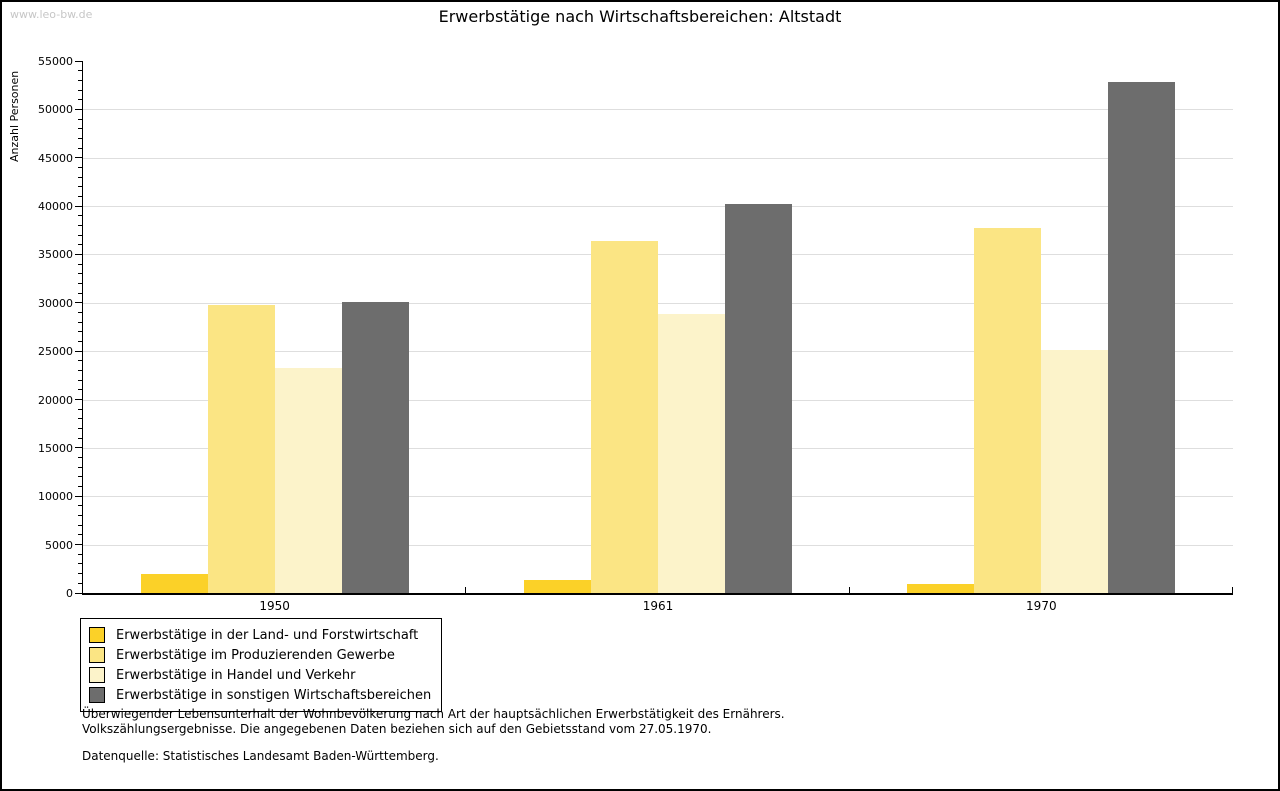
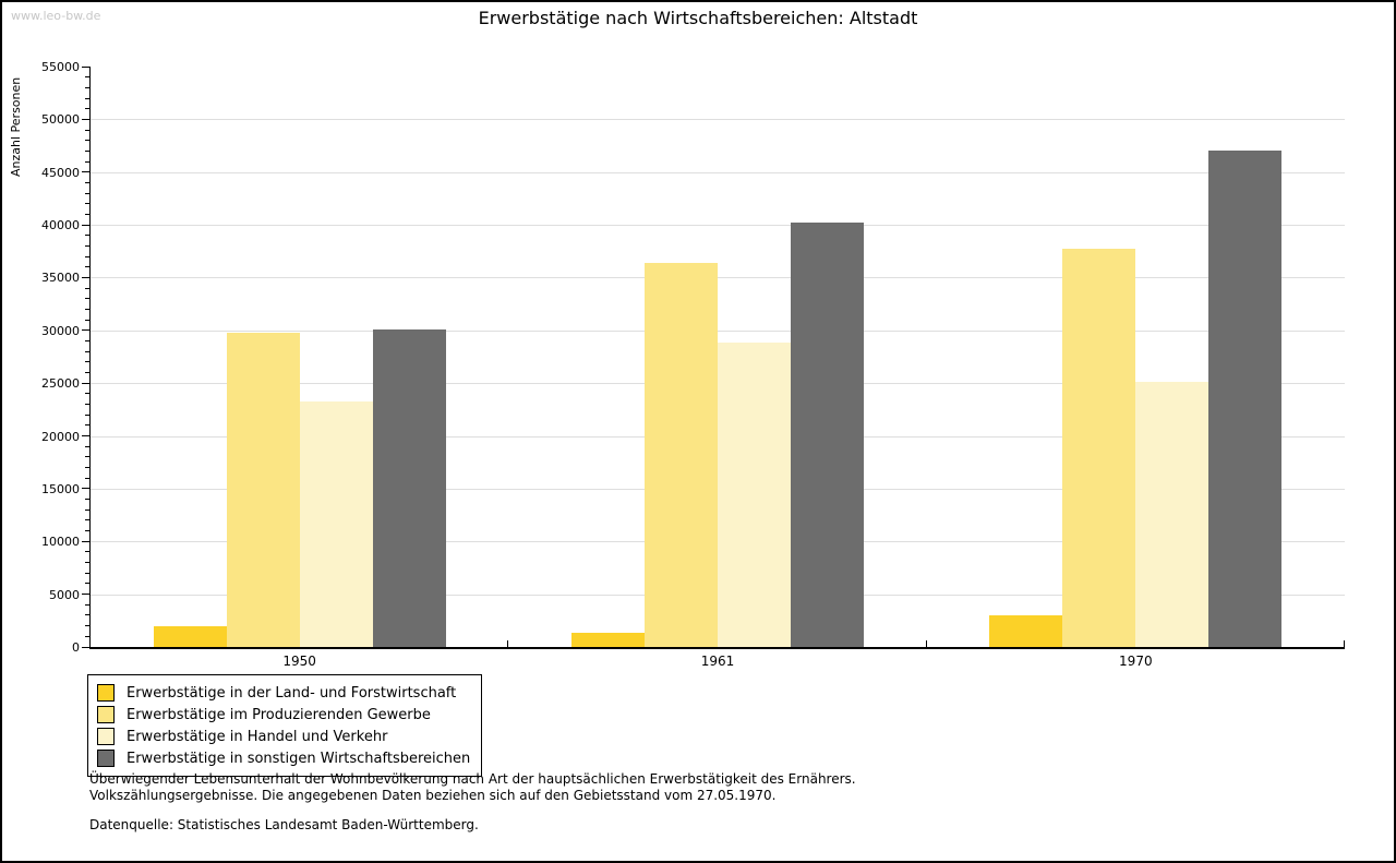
Erwerbstätige in der Land- und Forstwirtschaft/1970: 1000 -> 3000
Erwerbstätige in sonstigen Wirtschaftsbereichen/1970: 53000 -> 47000
